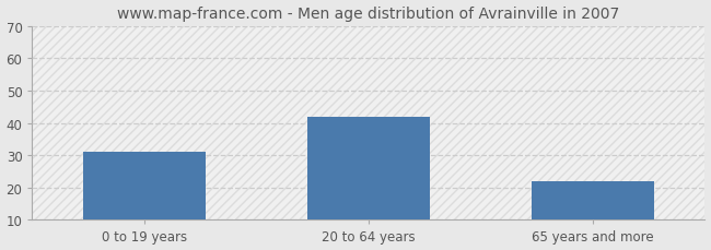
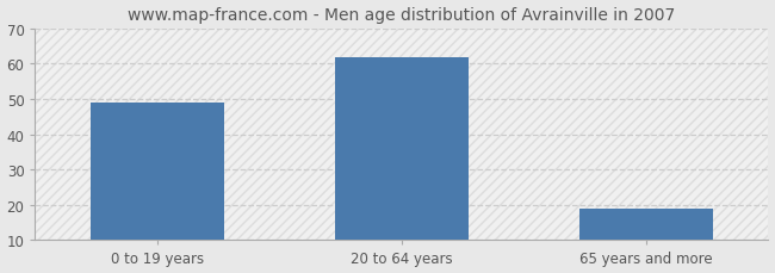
0 to 19 years: 31 -> 49
20 to 64 years: 42 -> 62
65 years and more: 22 -> 19
